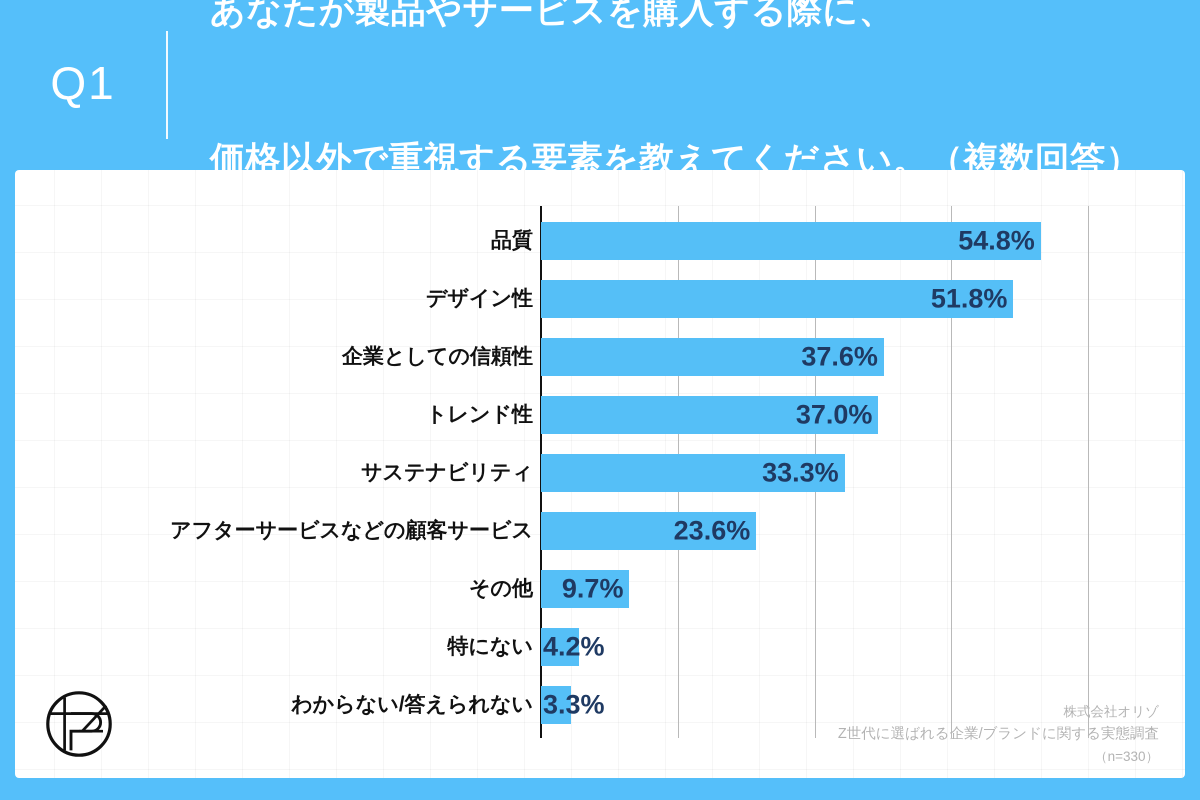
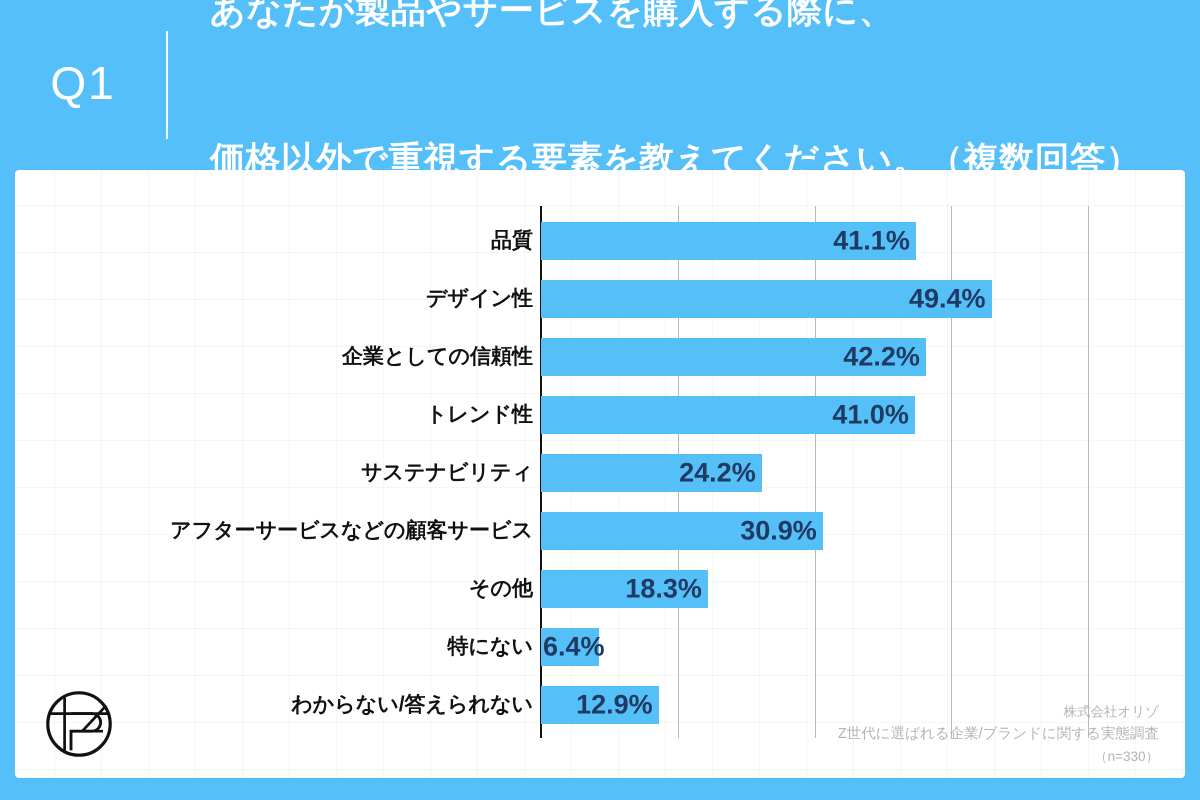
品質: 54.8% -> 41.1%
デザイン性: 51.8% -> 49.4%
企業としての信頼性: 37.6% -> 42.2%
トレンド性: 37.0% -> 41.0%
サステナビリティ: 33.3% -> 24.2%
アフターサービスなどの顧客サービス: 23.6% -> 30.9%
その他: 9.7% -> 18.3%
特にない: 4.2% -> 6.4%
わからない/答えられない: 3.3% -> 12.9%
